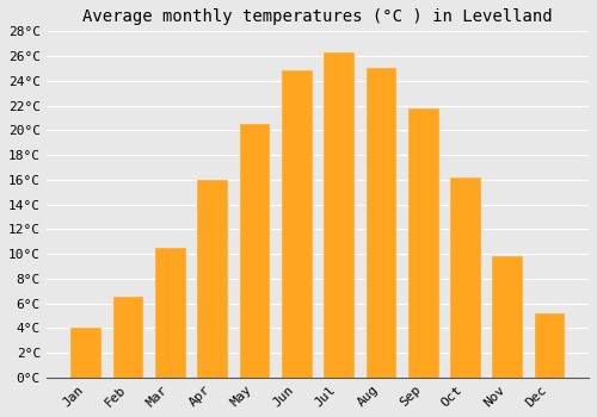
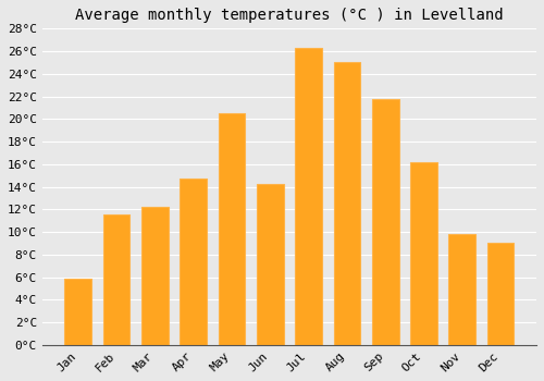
Jan: 4.0°C -> 5.9°C
Feb: 6.5°C -> 11.5°C
Mar: 10.5°C -> 12.2°C
Apr: 16.0°C -> 14.7°C
Jun: 24.8°C -> 14.2°C
Dec: 5.2°C -> 9.0°C
